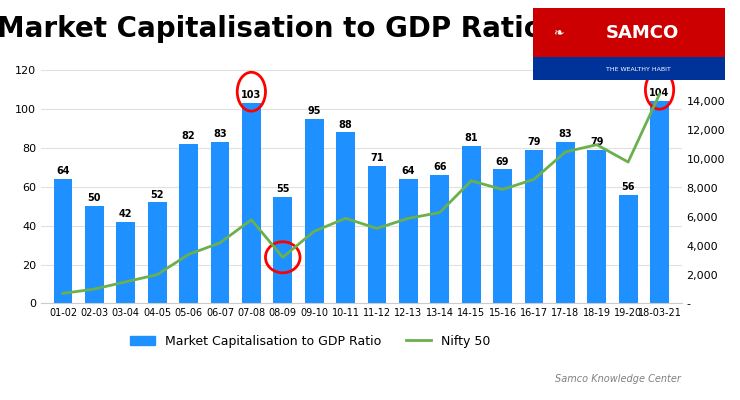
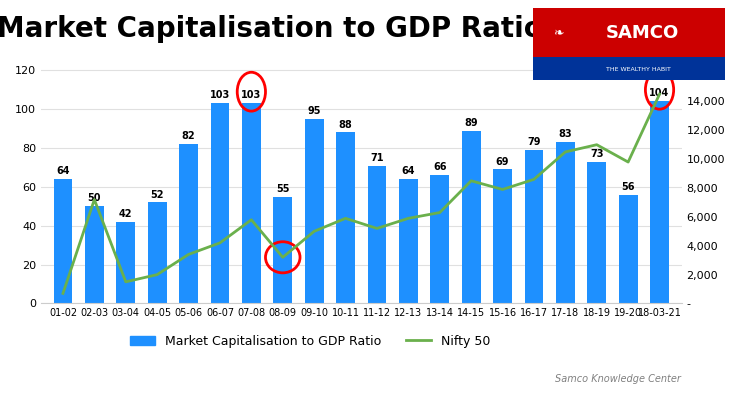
Nifty 50/02-03: 1,000 -> 7,200
Market Capitalisation to GDP Ratio/06-07: 83 -> 103
Market Capitalisation to GDP Ratio/14-15: 81 -> 89
Market Capitalisation to GDP Ratio/18-19: 79 -> 73
